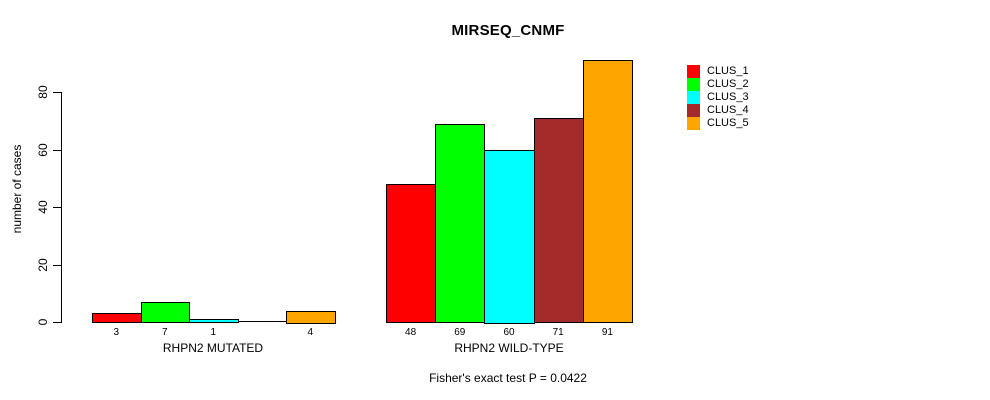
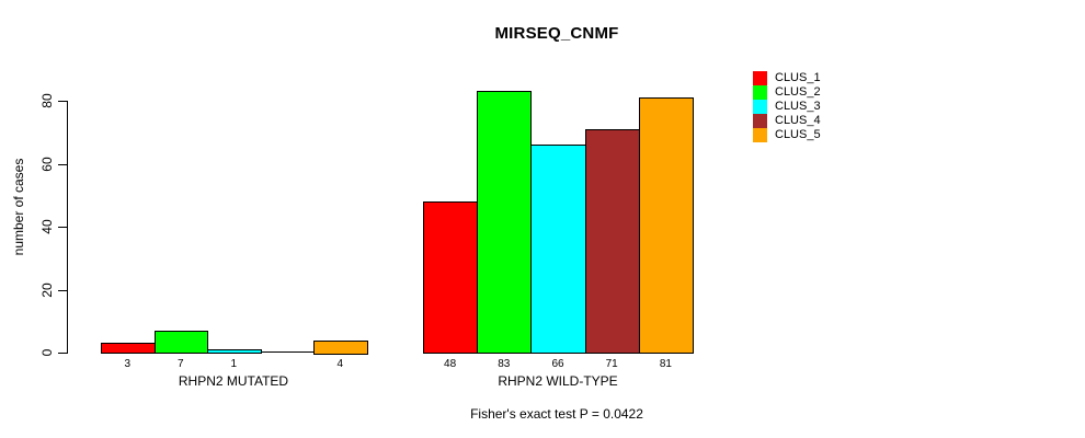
CLUS_2/RHPN2 WILD-TYPE: 69 -> 83
CLUS_3/RHPN2 WILD-TYPE: 60 -> 66
CLUS_5/RHPN2 WILD-TYPE: 91 -> 81
